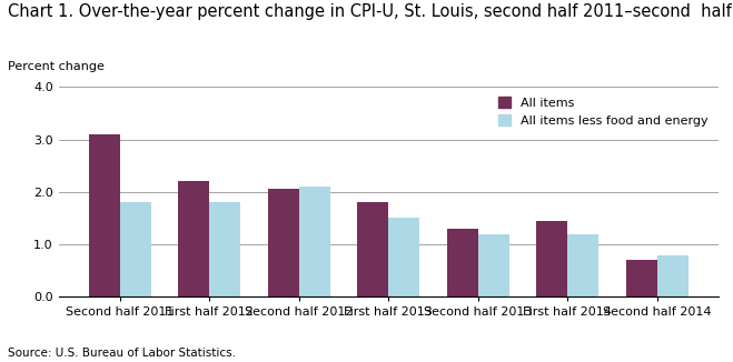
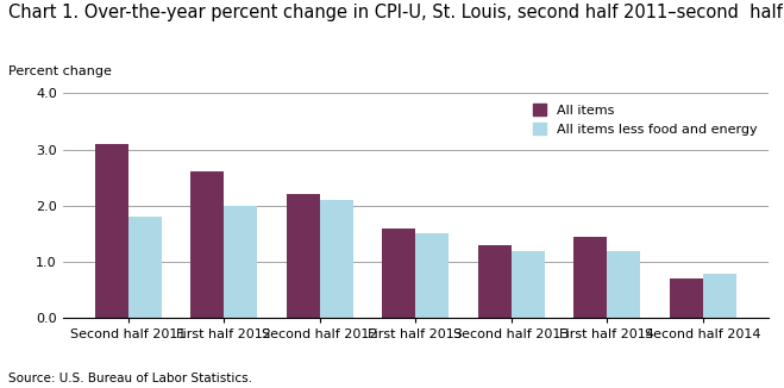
All items/First half 2012: 2.20 -> 2.60
All items less food and energy/First half 2012: 1.8 -> 2.0
All items/Second half 2012: 2.05 -> 2.20
All items/First half 2013: 1.80 -> 1.60
